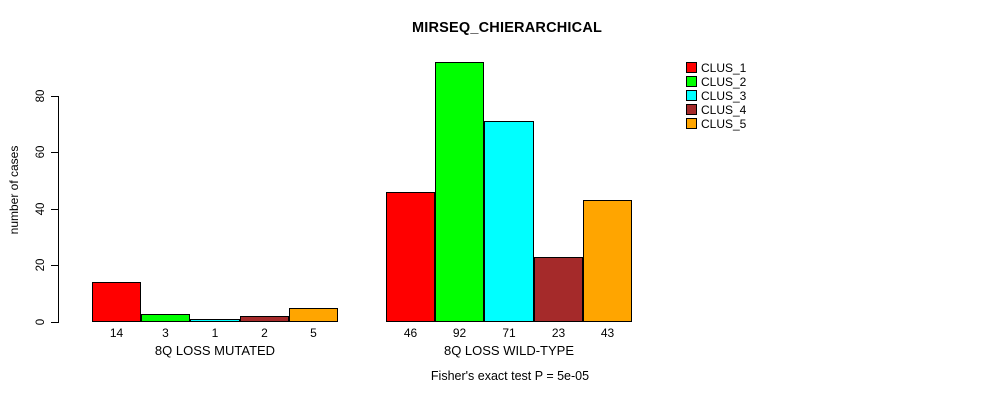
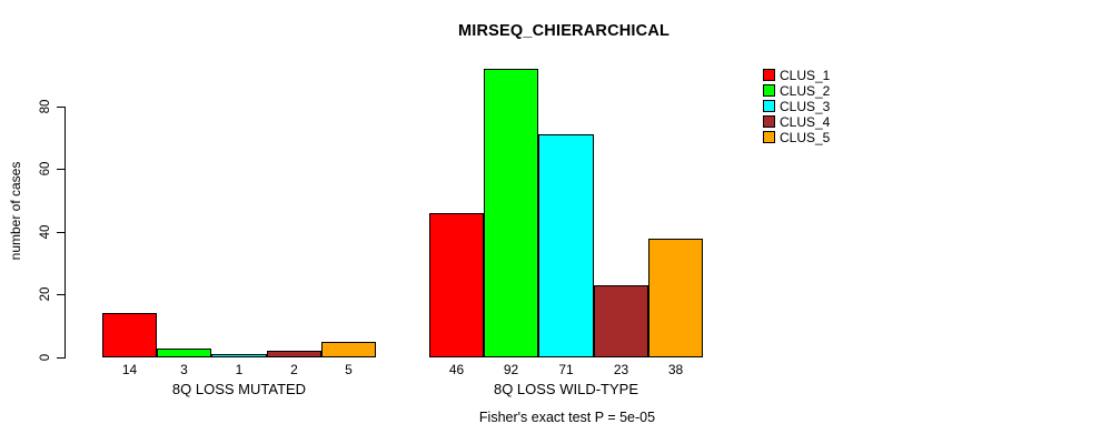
CLUS_5/8Q LOSS WILD-TYPE: 43 -> 38
